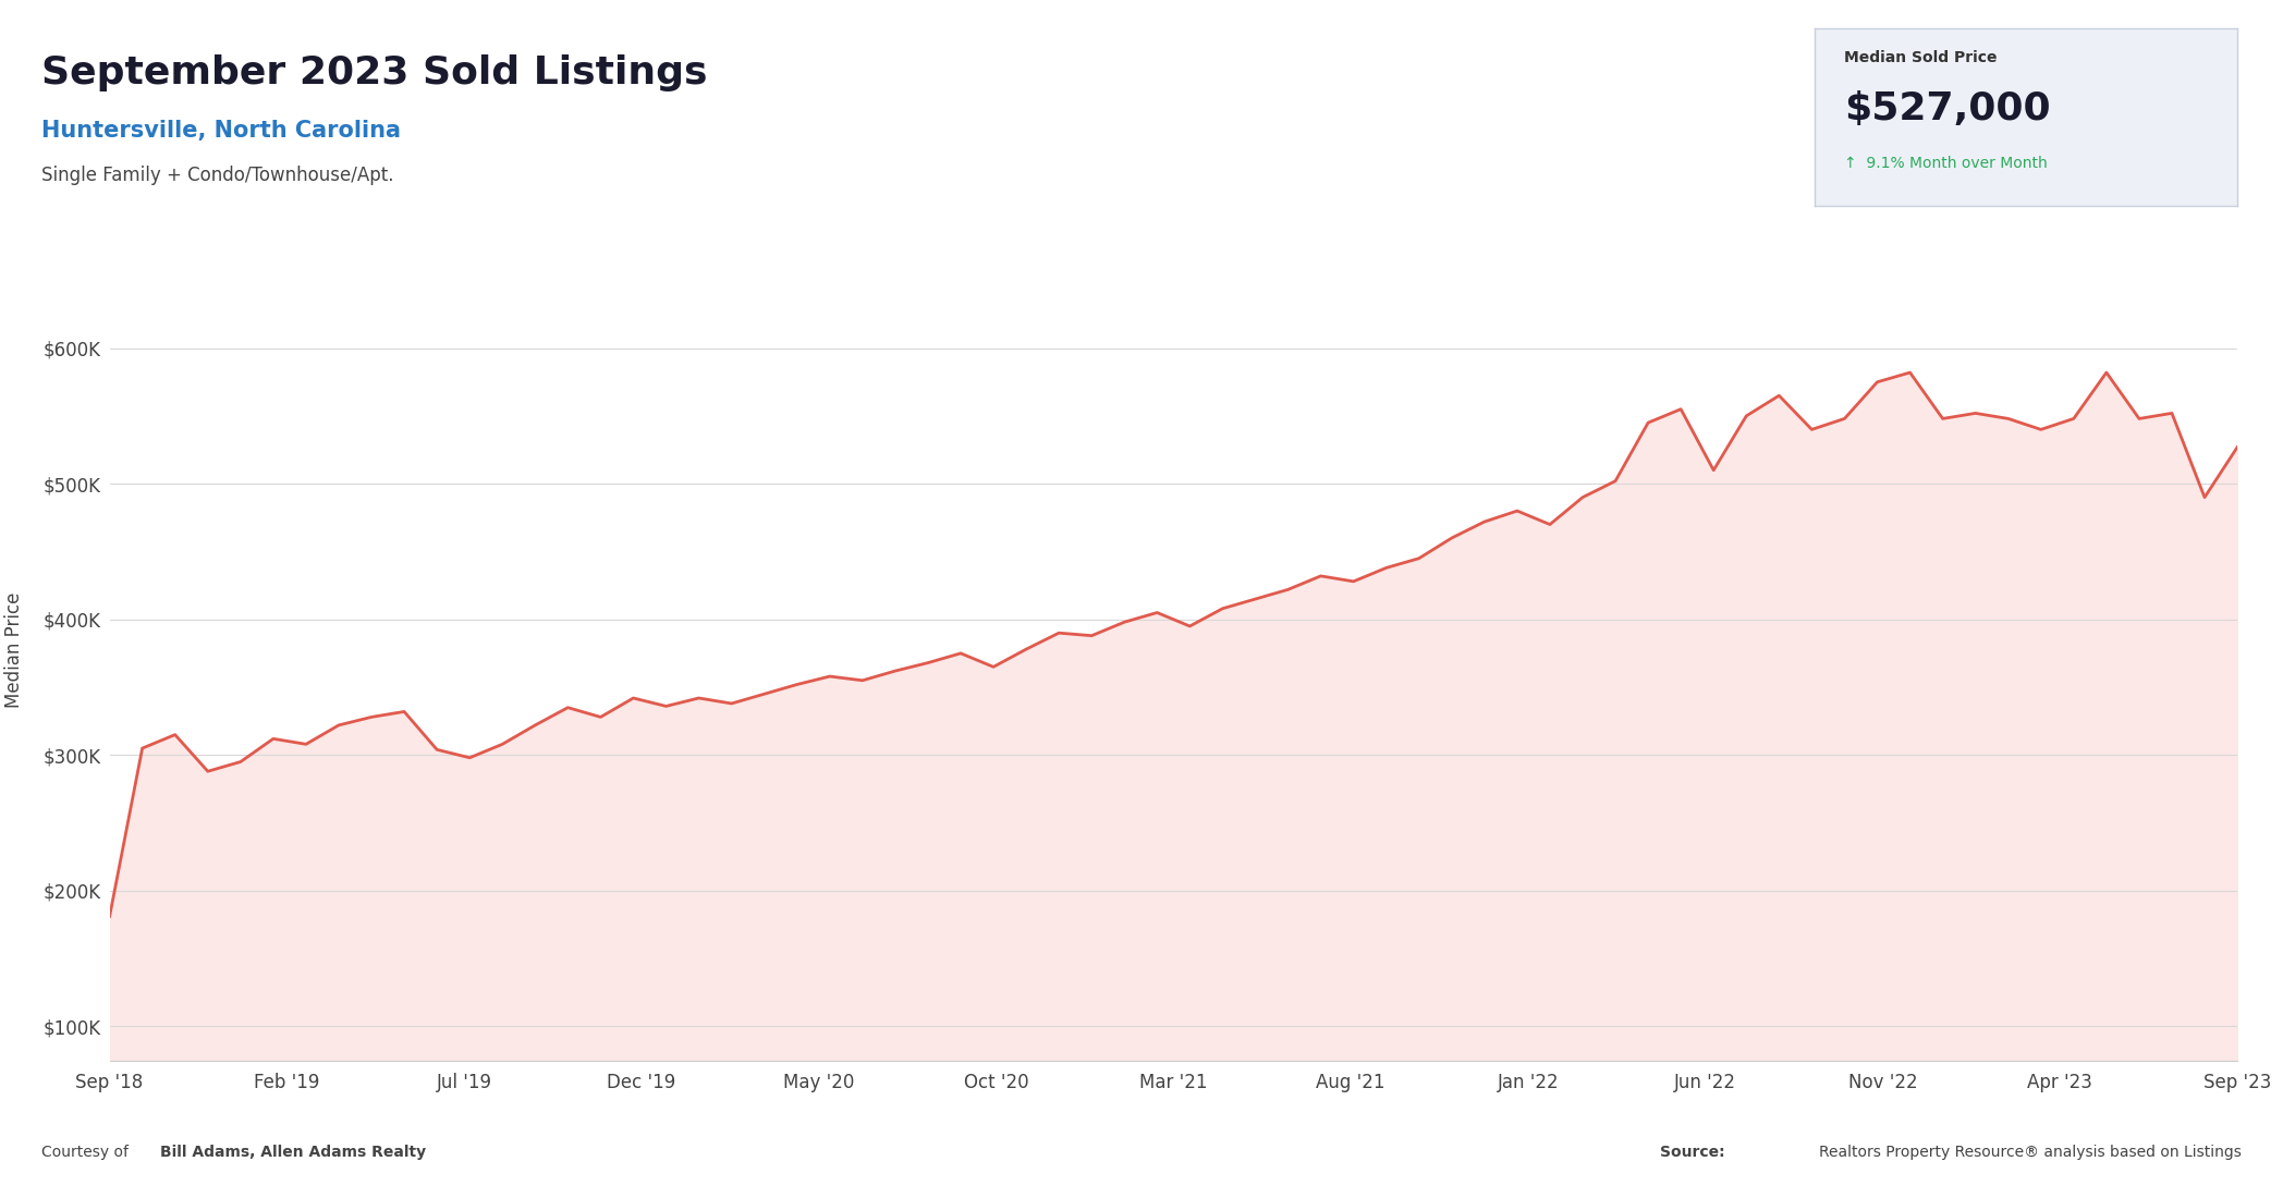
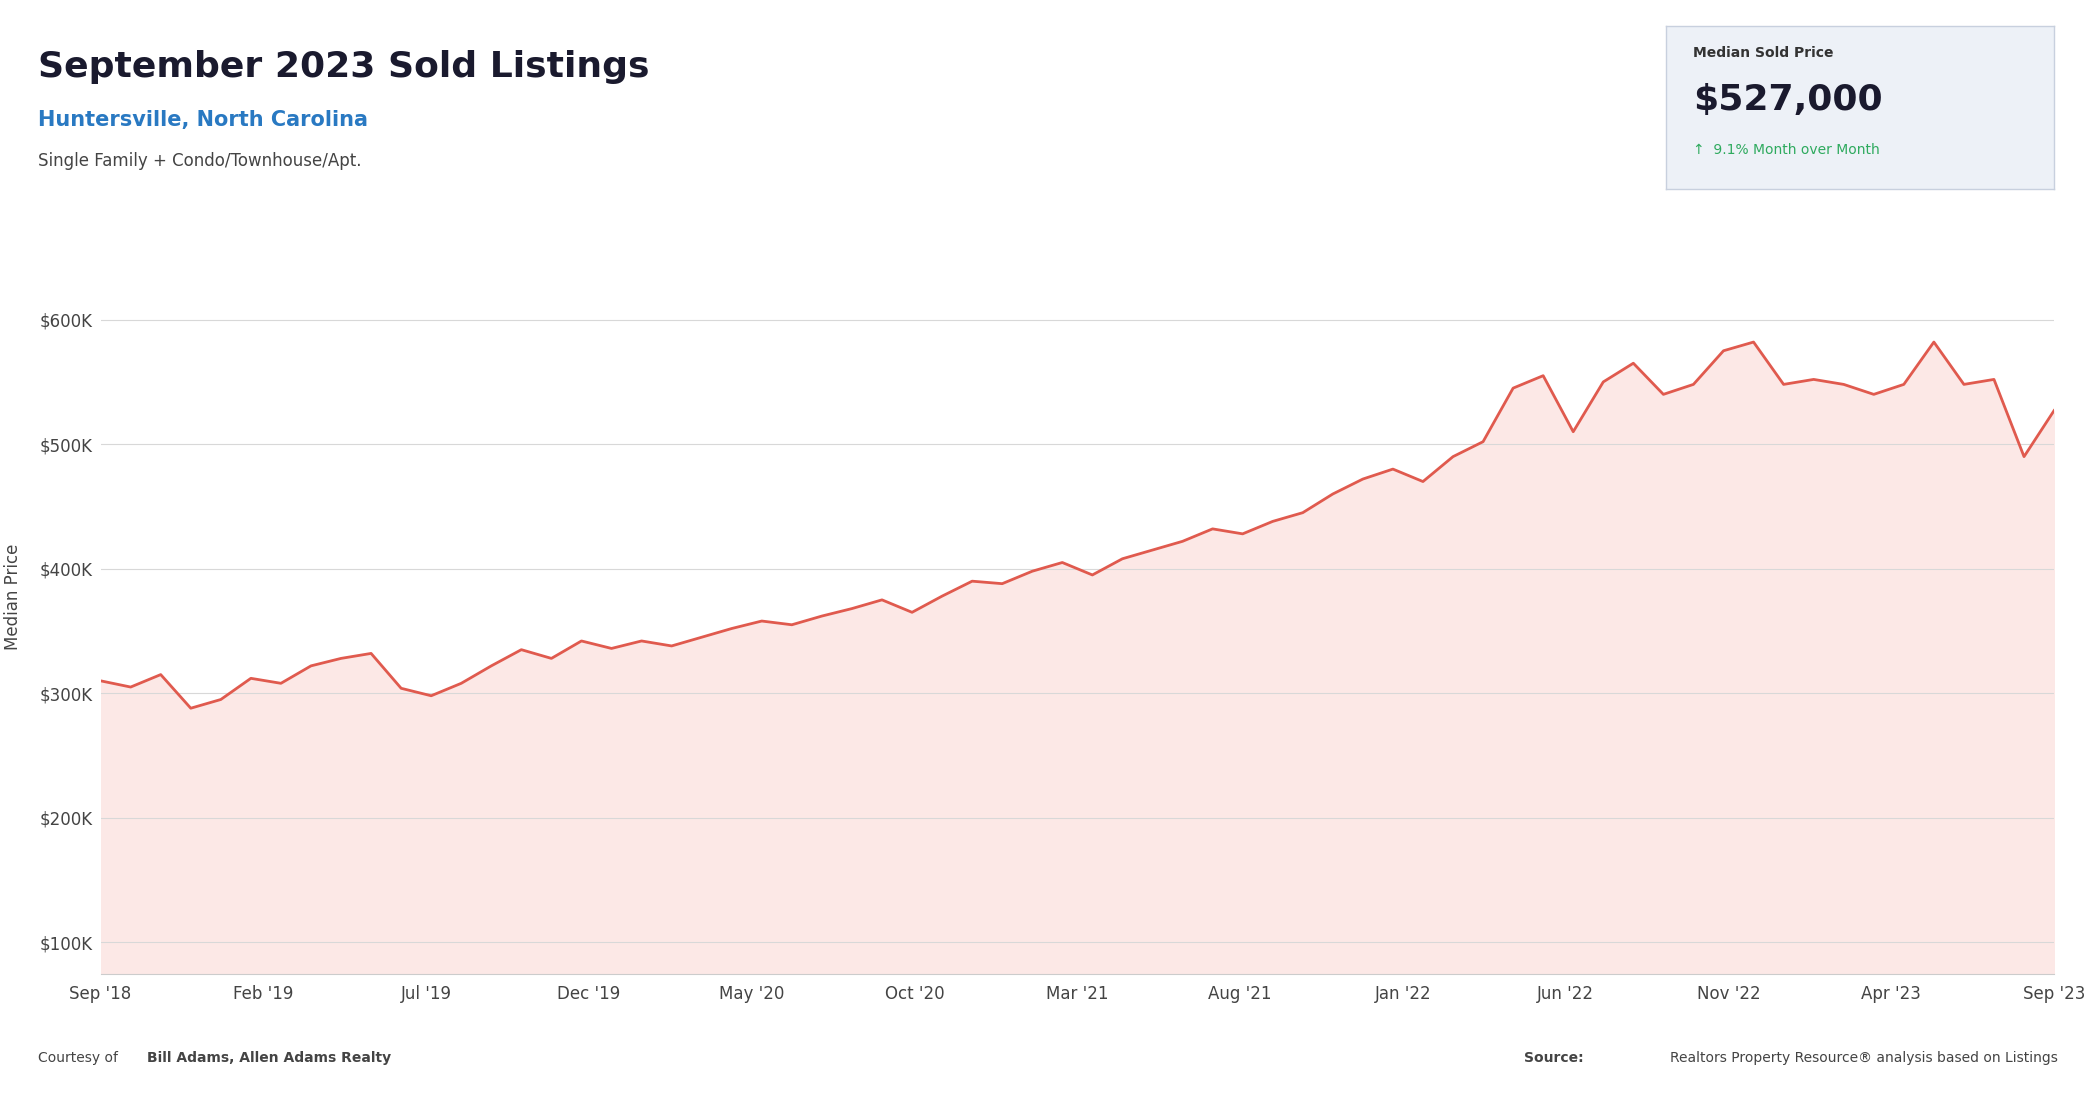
Sep '18: $181K -> $310K
